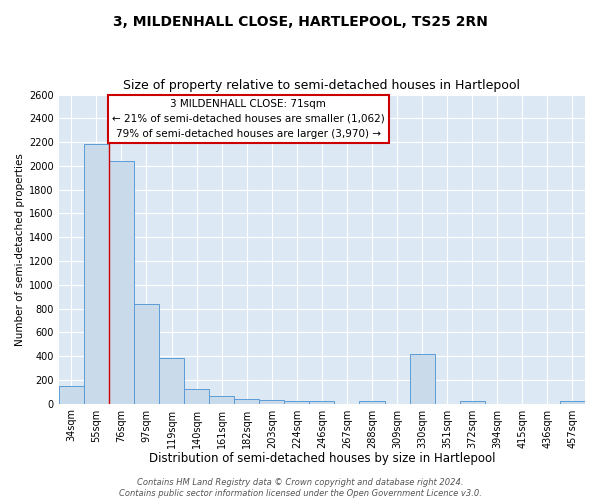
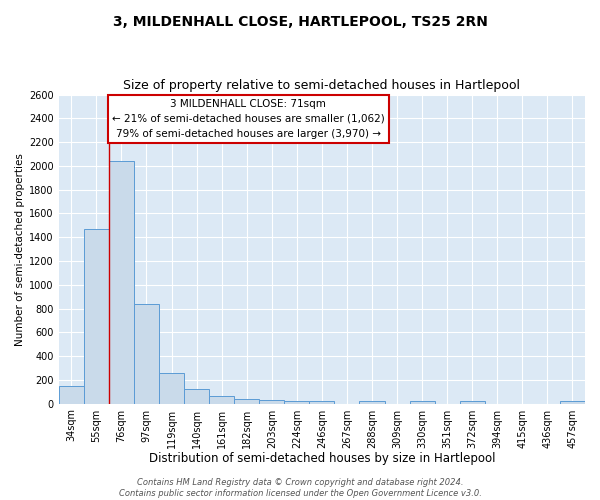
55sqm: 2180 -> 1470
119sqm: 380 -> 260
330sqm: 420 -> 20
